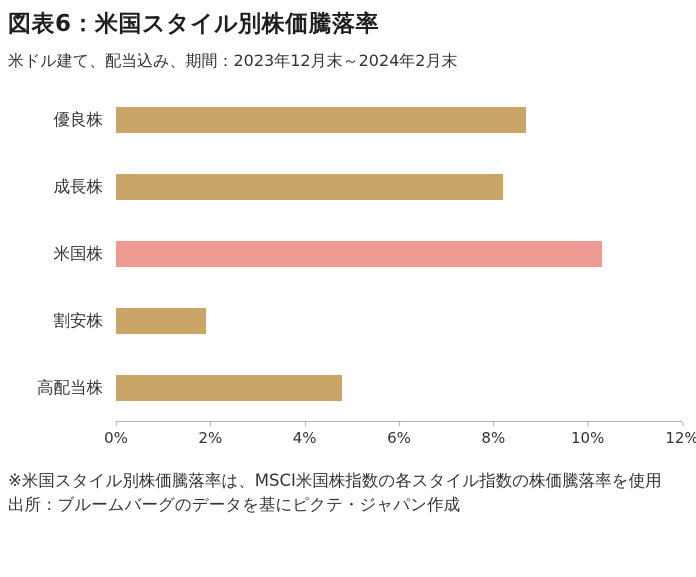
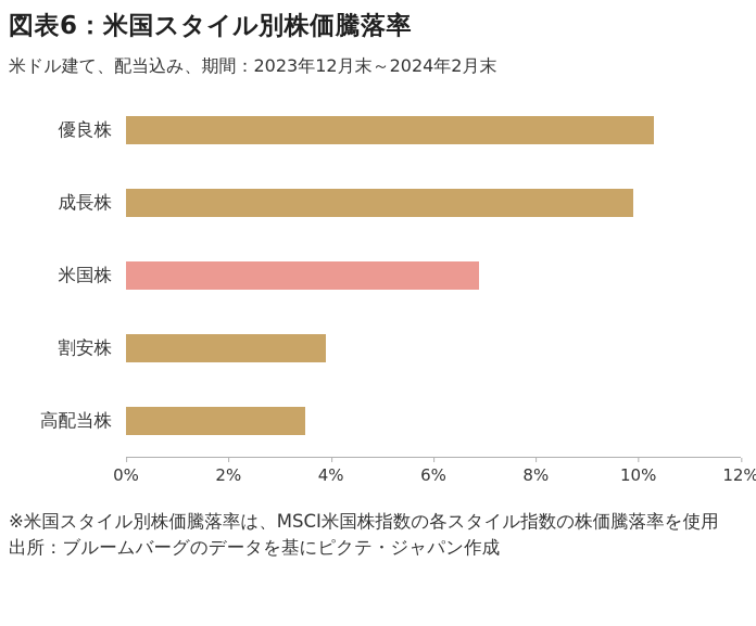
優良株: 8.7% -> 10.3%
成長株: 8.2% -> 9.9%
米国株: 10.3% -> 6.9%
割安株: 1.9% -> 3.9%
高配当株: 4.8% -> 3.5%
